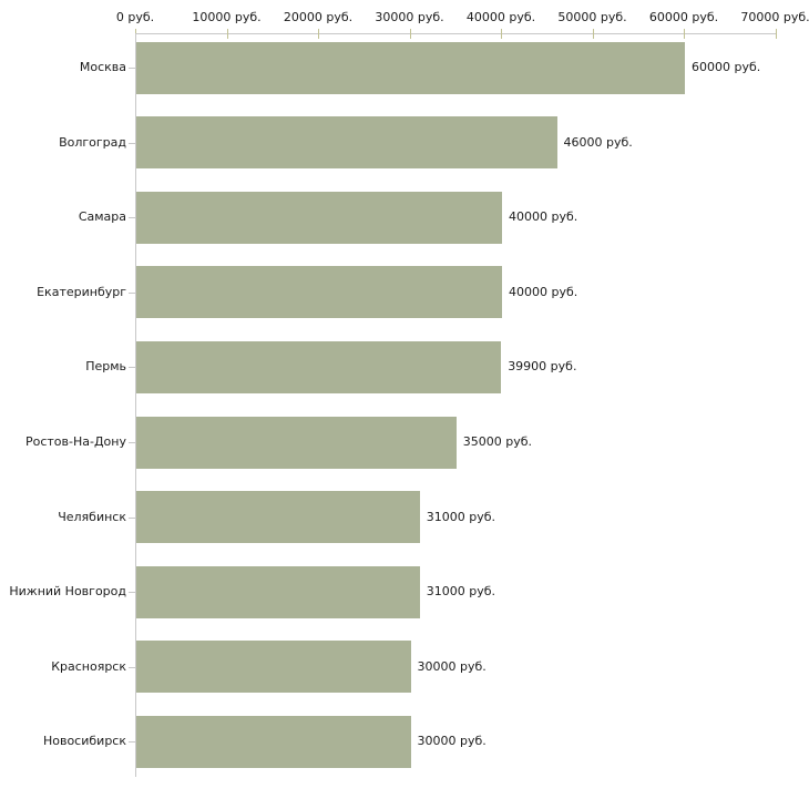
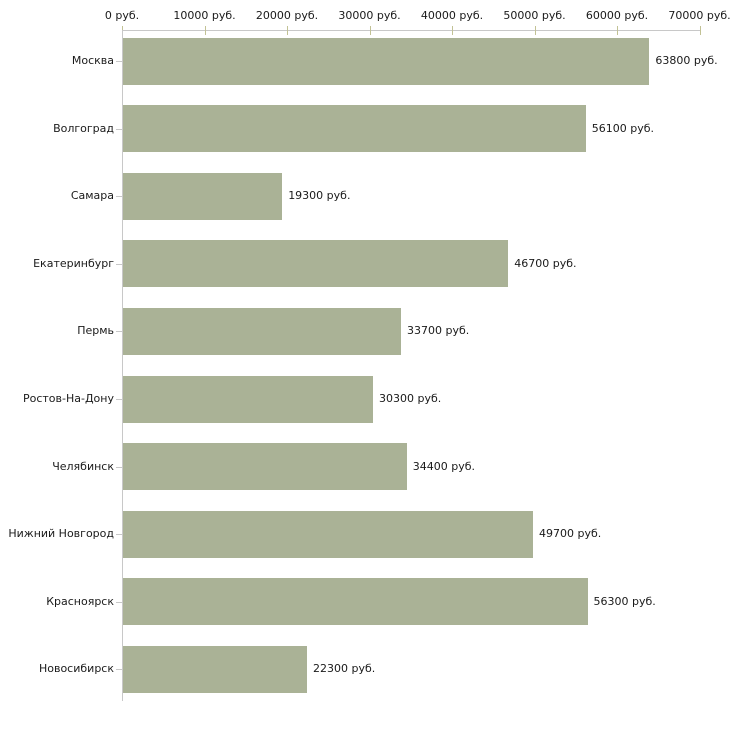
Москва: 60000 -> 63800
Волгоград: 46000 -> 56100
Самара: 40000 -> 19300
Екатеринбург: 40000 -> 46700
Пермь: 39900 -> 33700
Ростов-На-Дону: 35000 -> 30300
Челябинск: 31000 -> 34400
Нижний Новгород: 31000 -> 49700
Красноярск: 30000 -> 56300
Новосибирск: 30000 -> 22300
